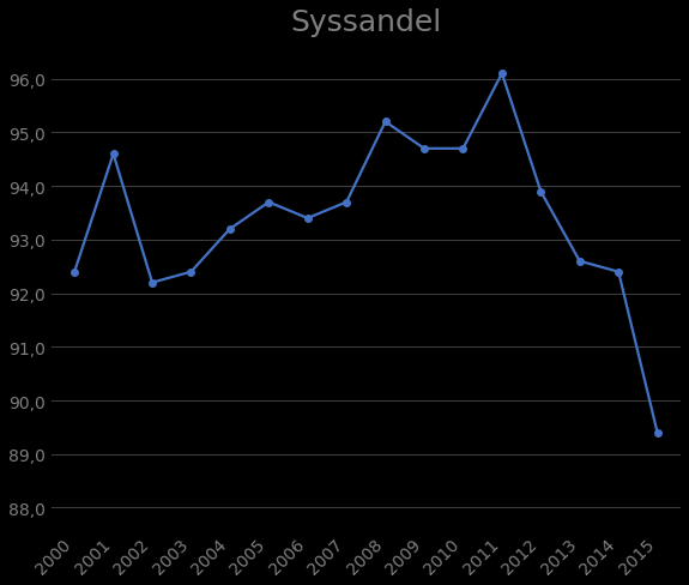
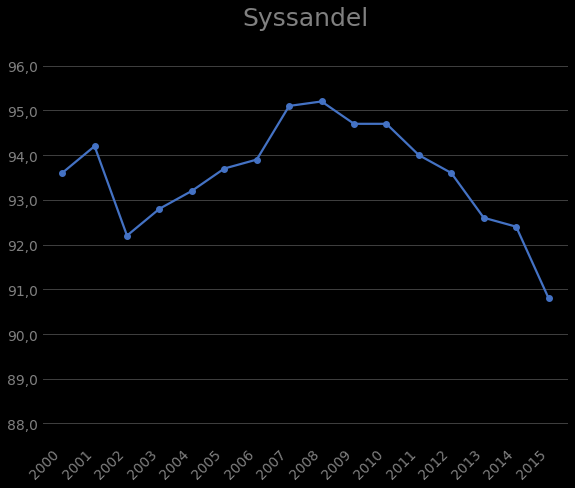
2000: 92,4 -> 93,6
2001: 94,6 -> 94,2
2003: 92,4 -> 92,8
2006: 93,4 -> 93,9
2007: 93,7 -> 95,1
2011: 96,1 -> 94,0
2012: 93,9 -> 93,6
2015: 89,4 -> 90,8
